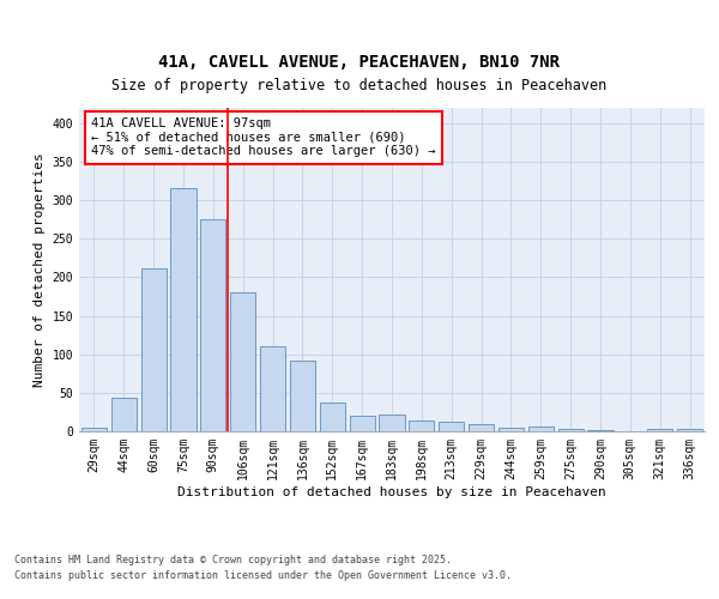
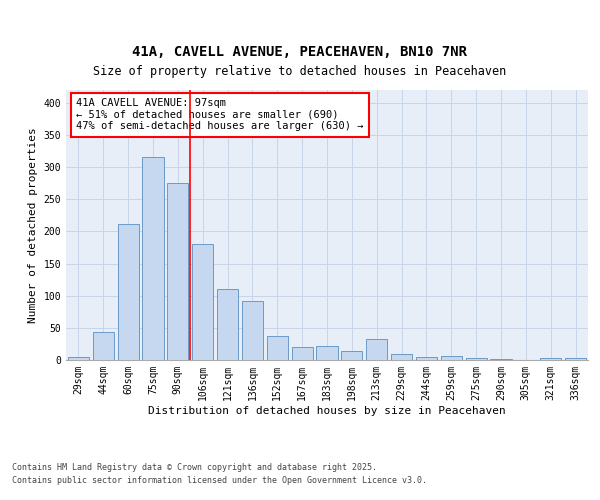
213sqm: 13 -> 32
